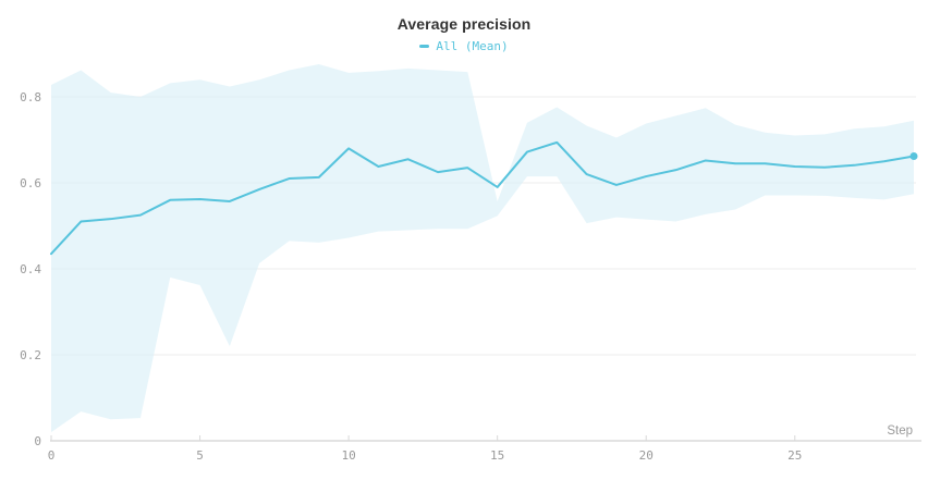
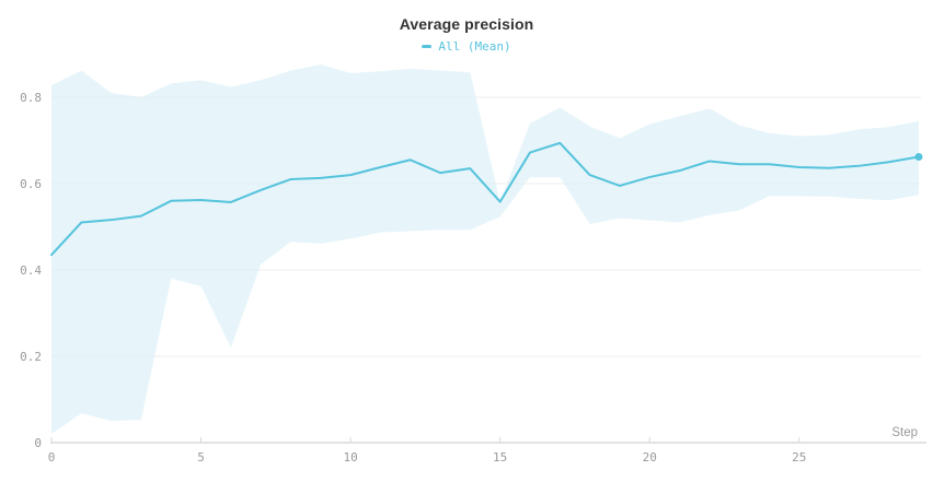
10: 0.68 -> 0.62
15: 0.59 -> 0.56
